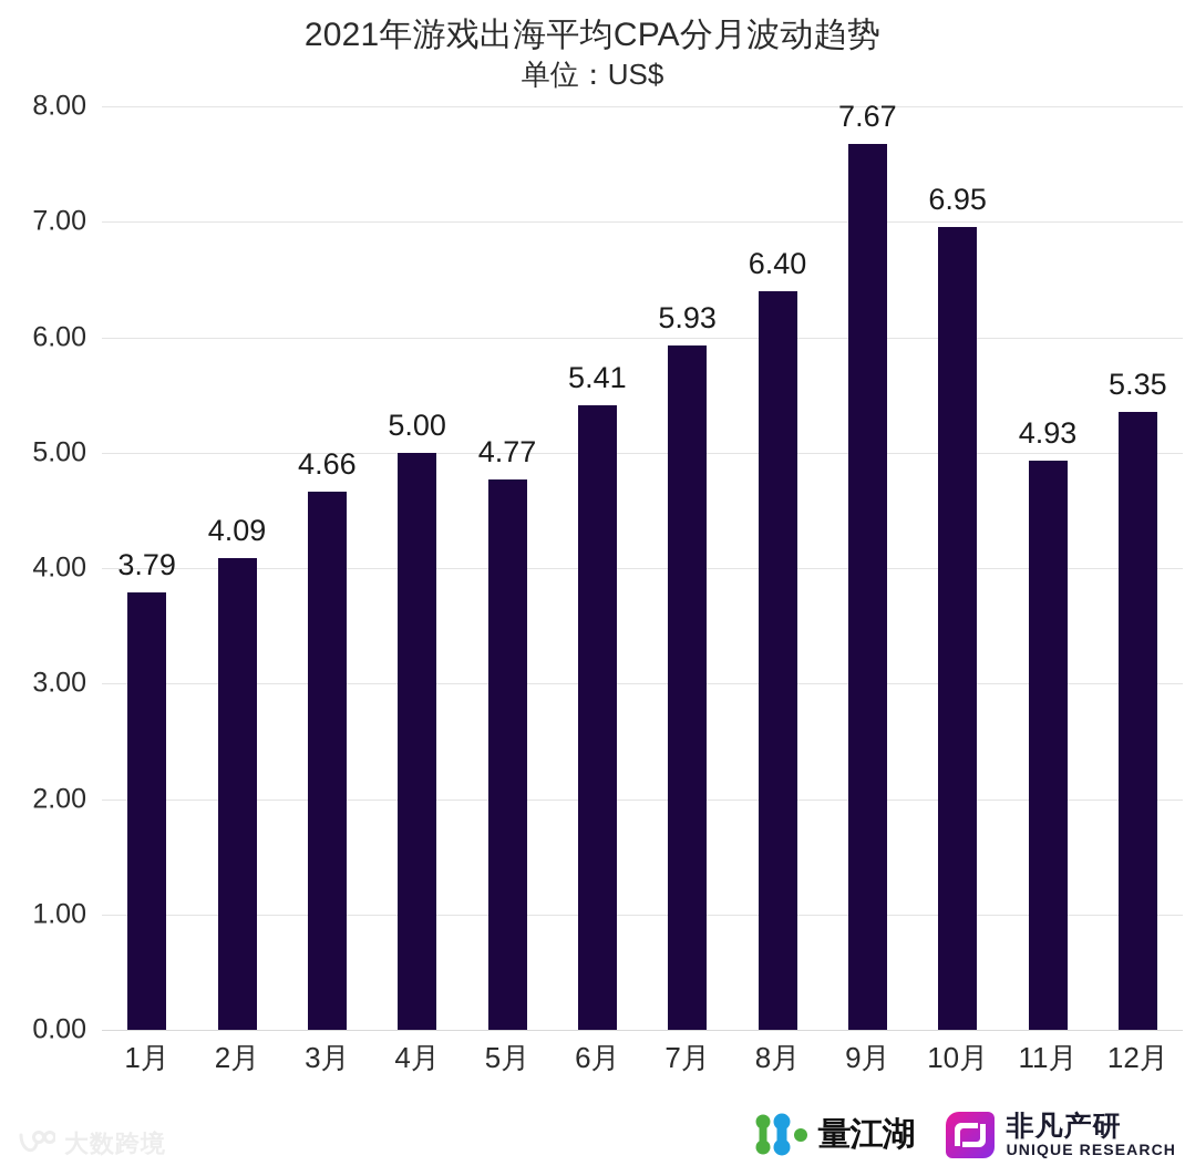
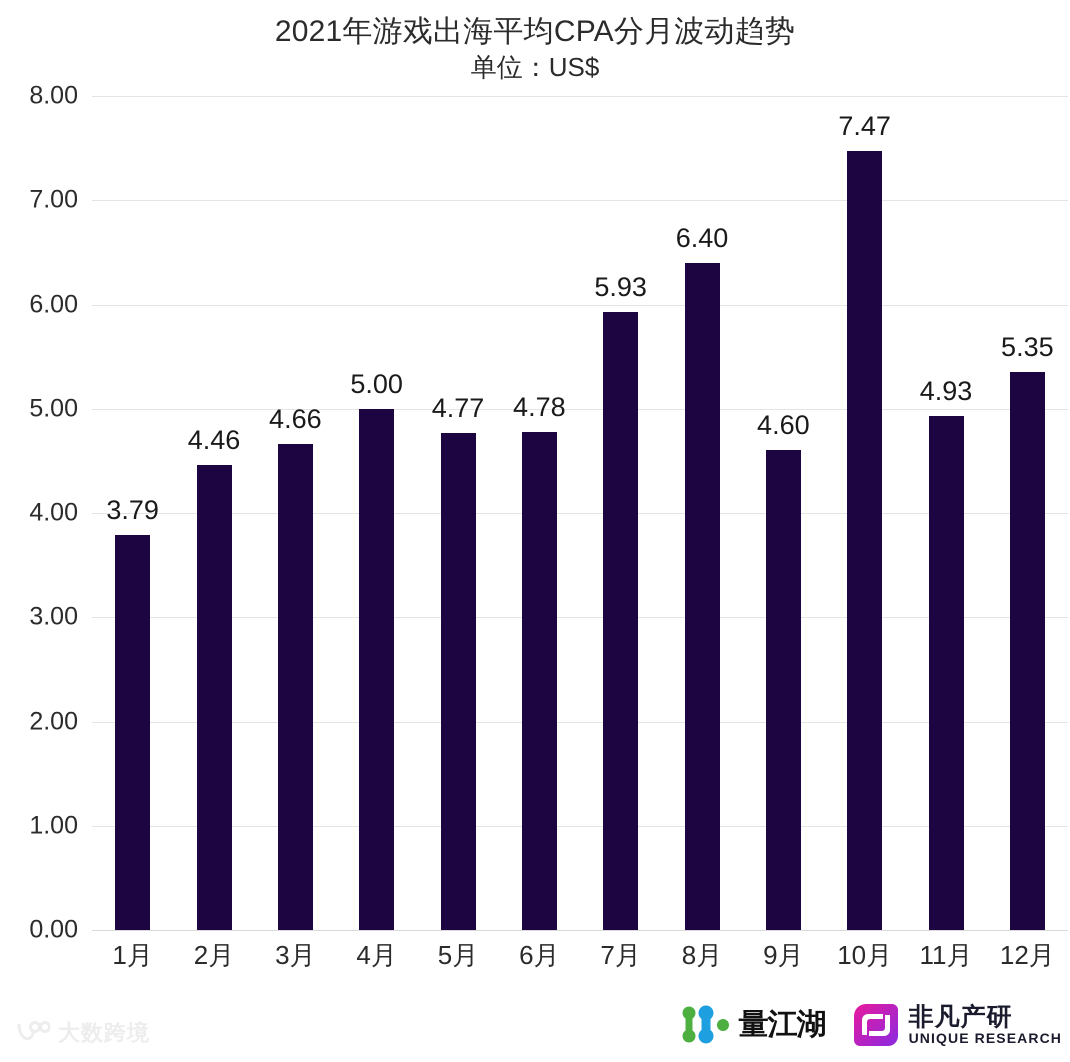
2月: 4.09 -> 4.46
6月: 5.41 -> 4.78
9月: 7.67 -> 4.60
10月: 6.95 -> 7.47
